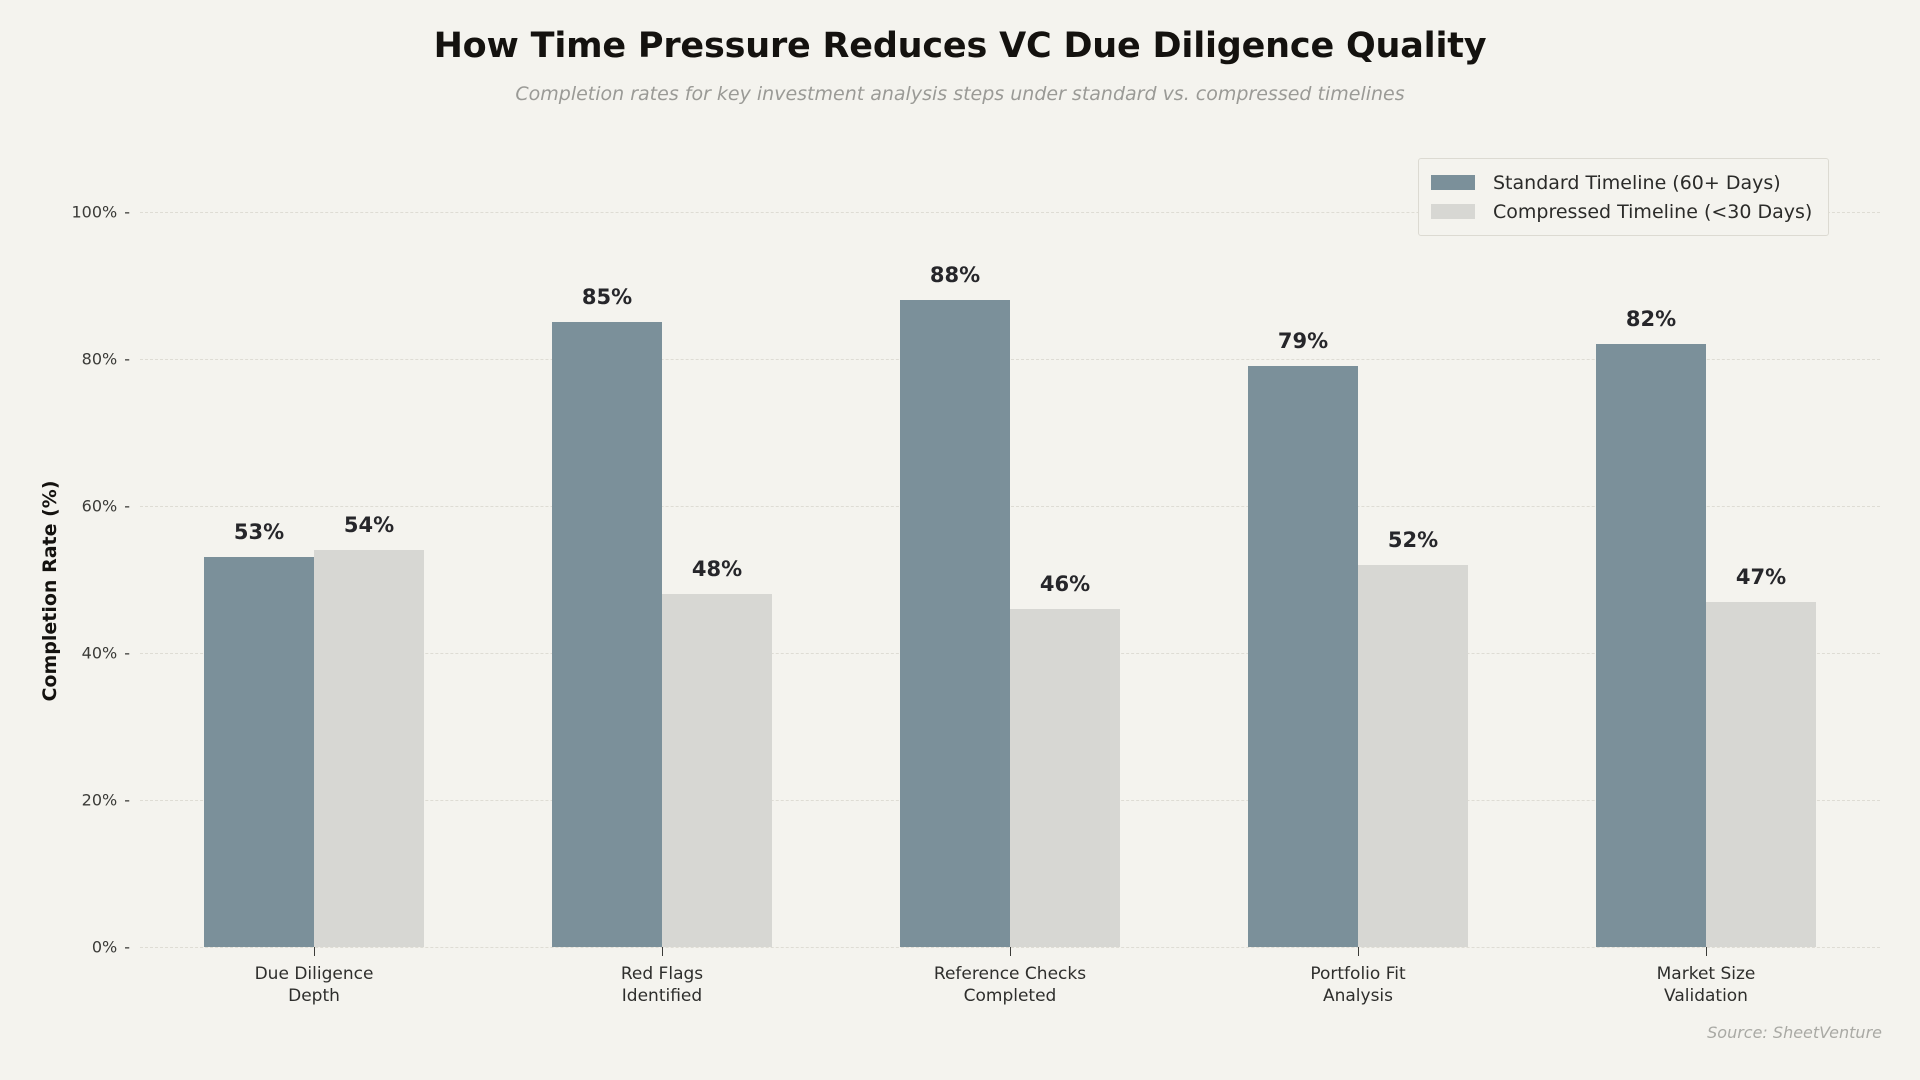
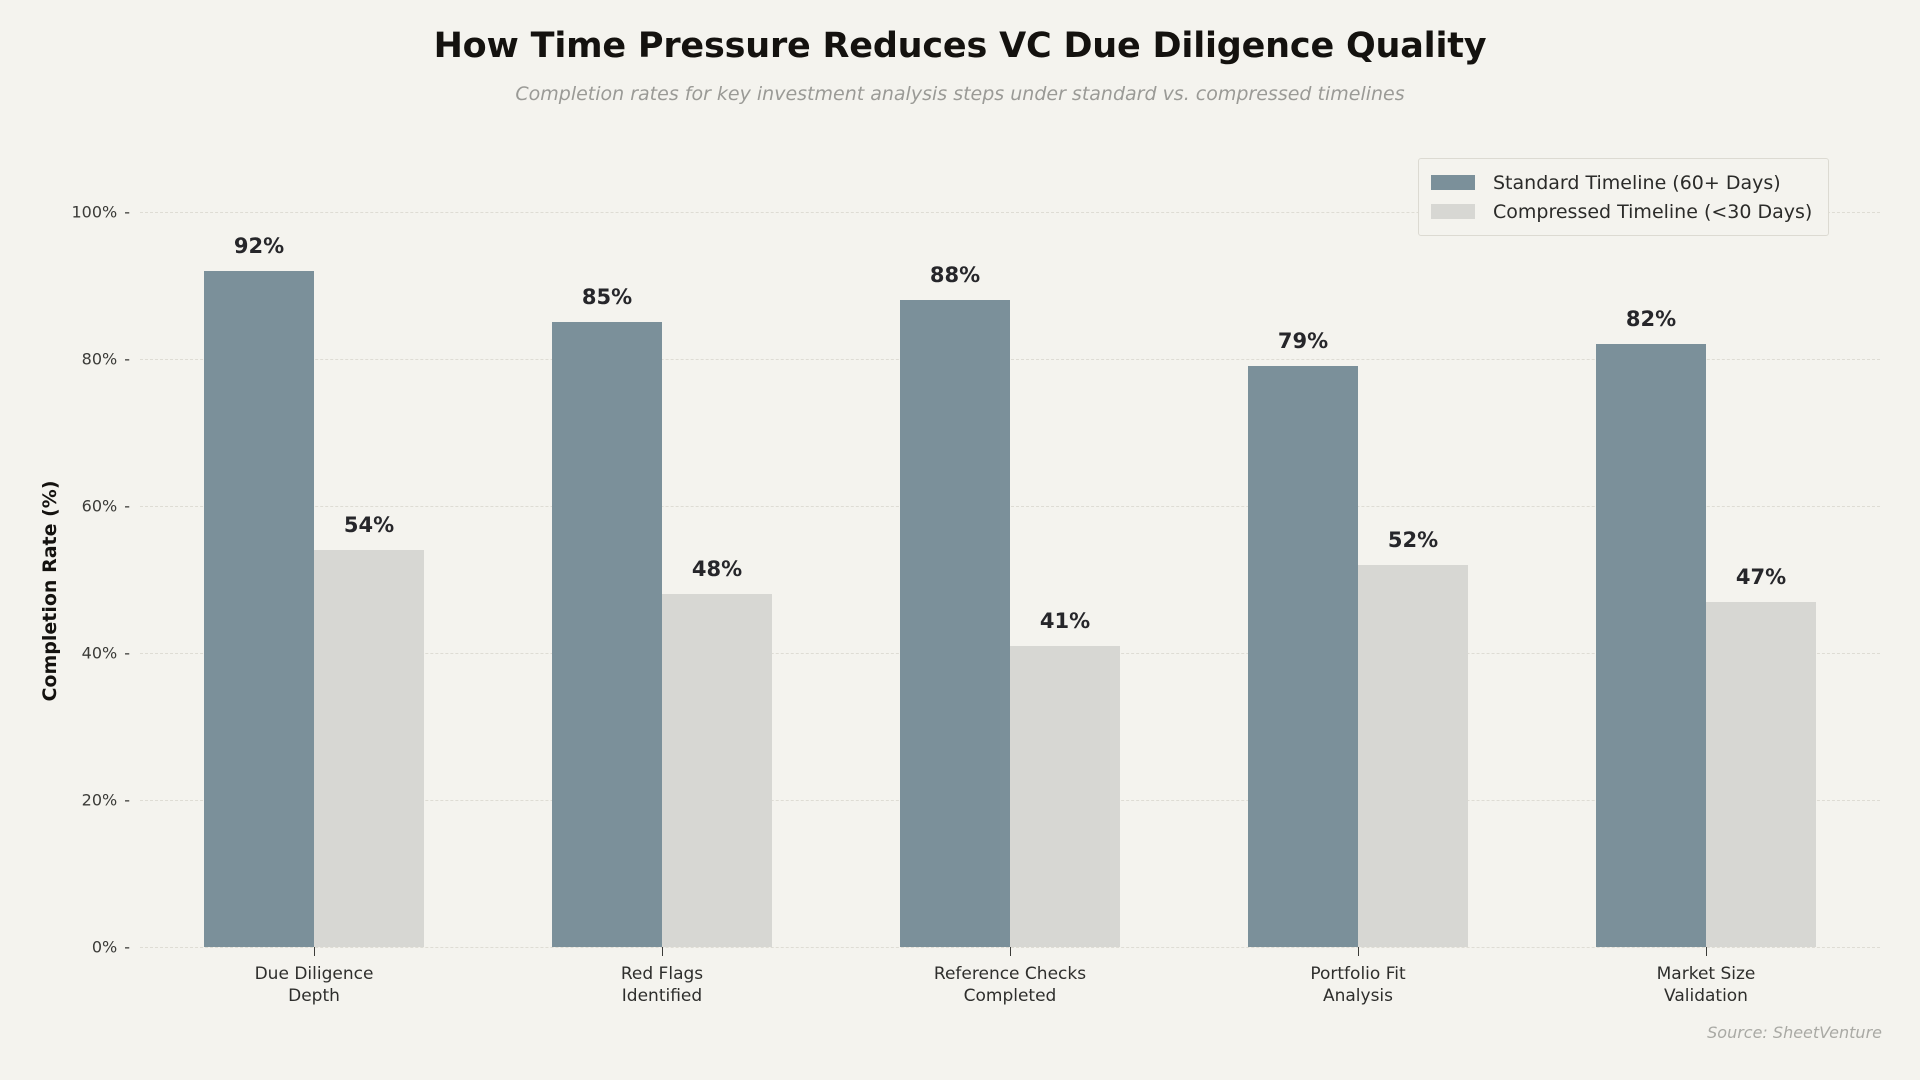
Standard Timeline (60+ Days)/Due Diligence Depth: 53% -> 92%
Compressed Timeline (<30 Days)/Reference Checks Completed: 46% -> 41%
